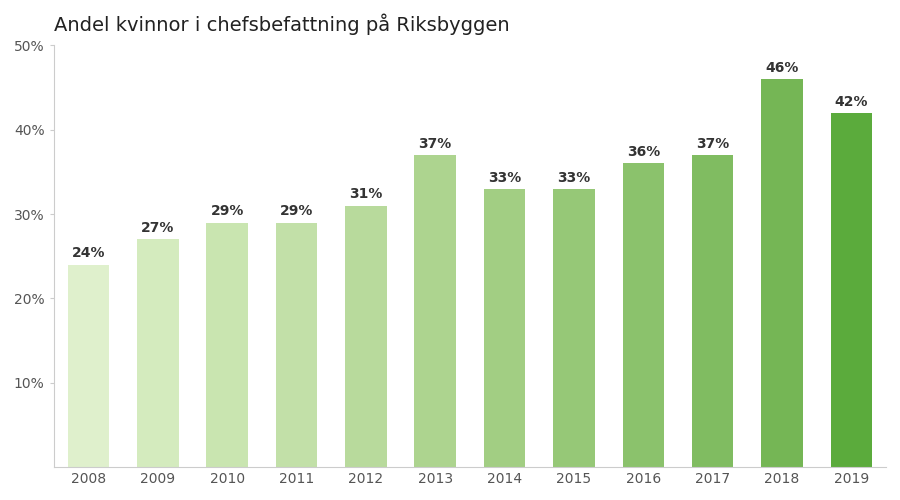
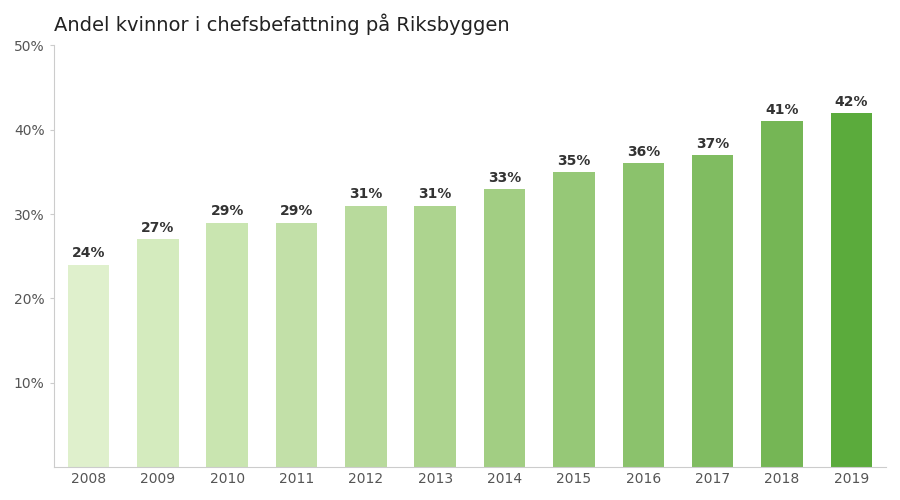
2013: 37% -> 31%
2015: 33% -> 35%
2018: 46% -> 41%
